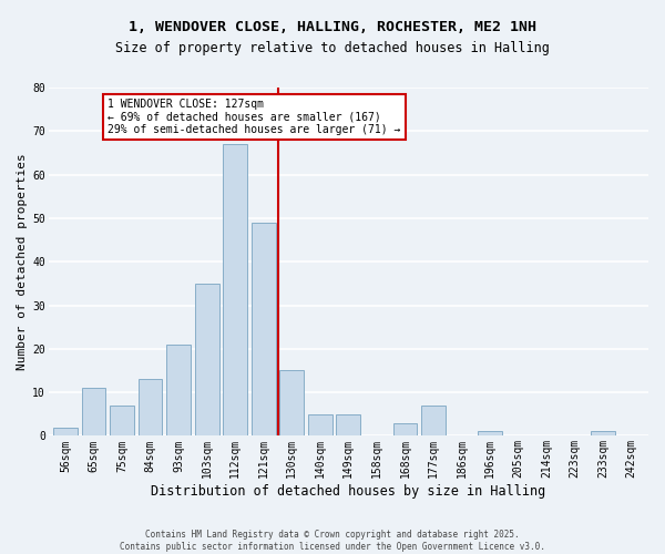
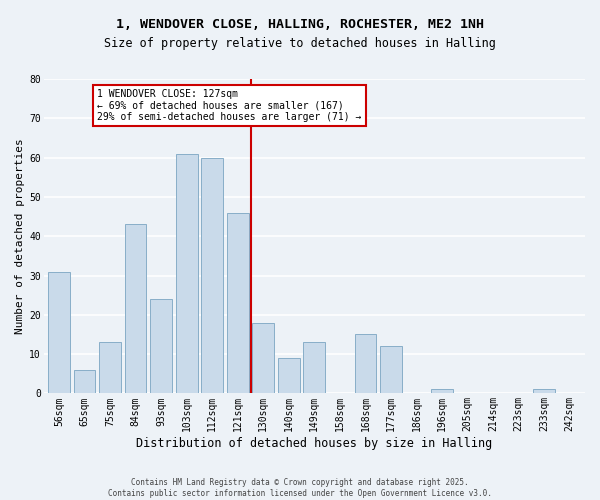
56sqm: 2 -> 31
65sqm: 11 -> 6
75sqm: 7 -> 13
84sqm: 13 -> 43
93sqm: 21 -> 24
103sqm: 35 -> 61
112sqm: 67 -> 60
121sqm: 49 -> 46
130sqm: 15 -> 18
140sqm: 5 -> 9
149sqm: 5 -> 13
168sqm: 3 -> 15
177sqm: 7 -> 12
